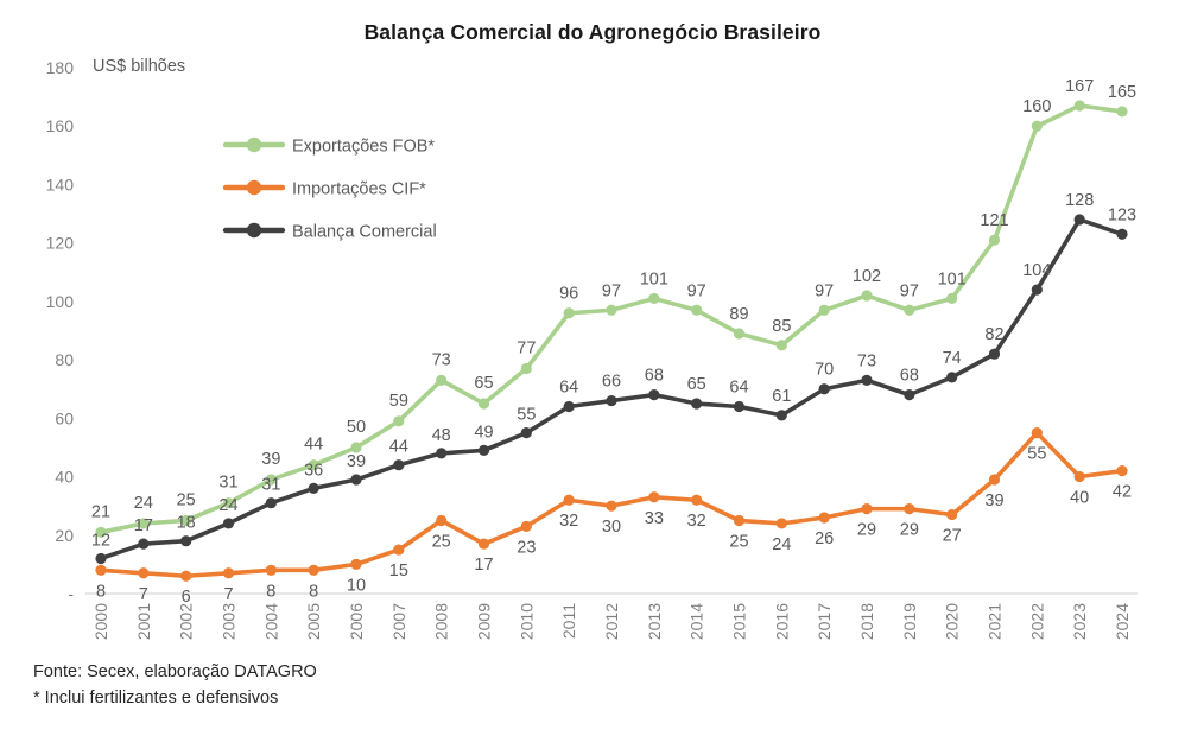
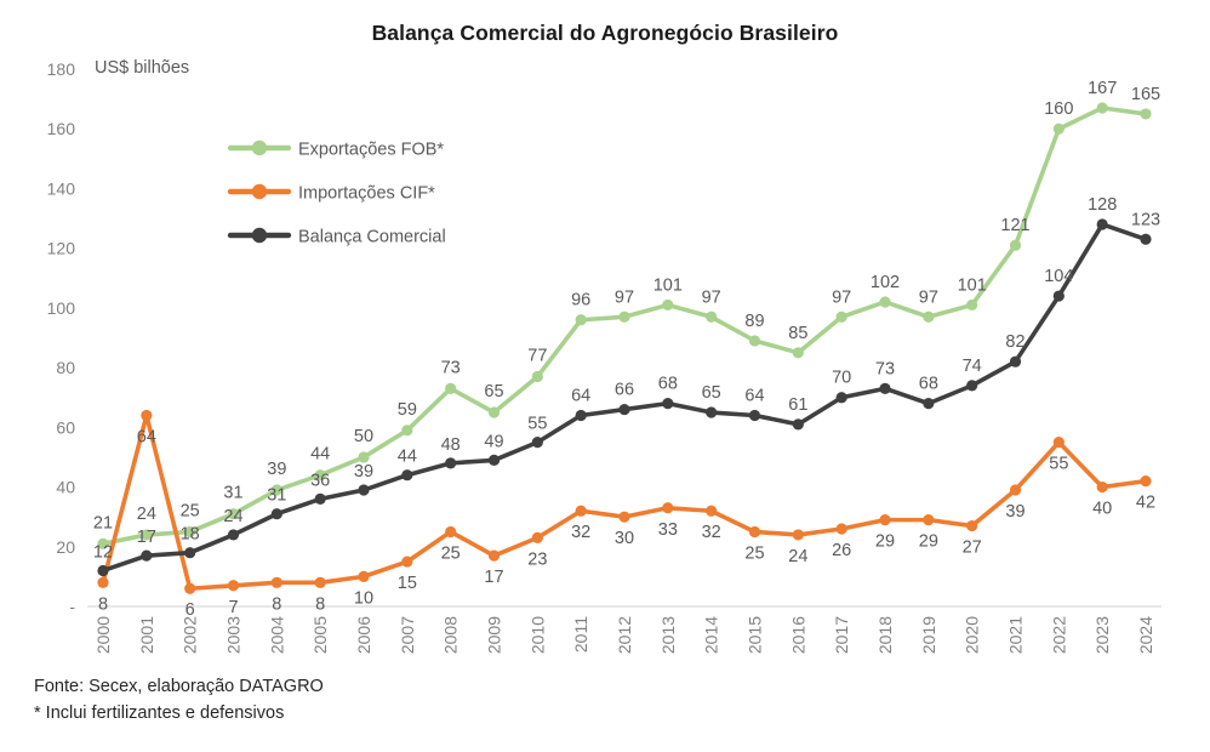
Importações CIF*/2001: 7 -> 64
